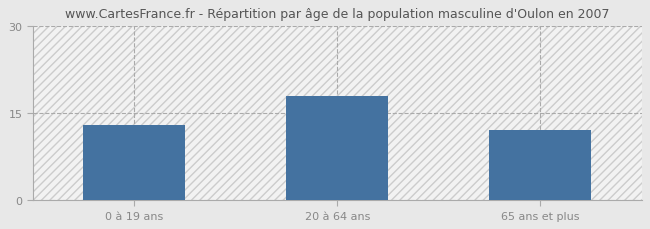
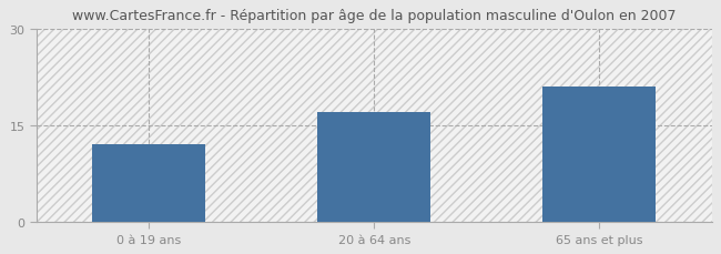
0 à 19 ans: 13 -> 12
20 à 64 ans: 18 -> 17
65 ans et plus: 12 -> 21
